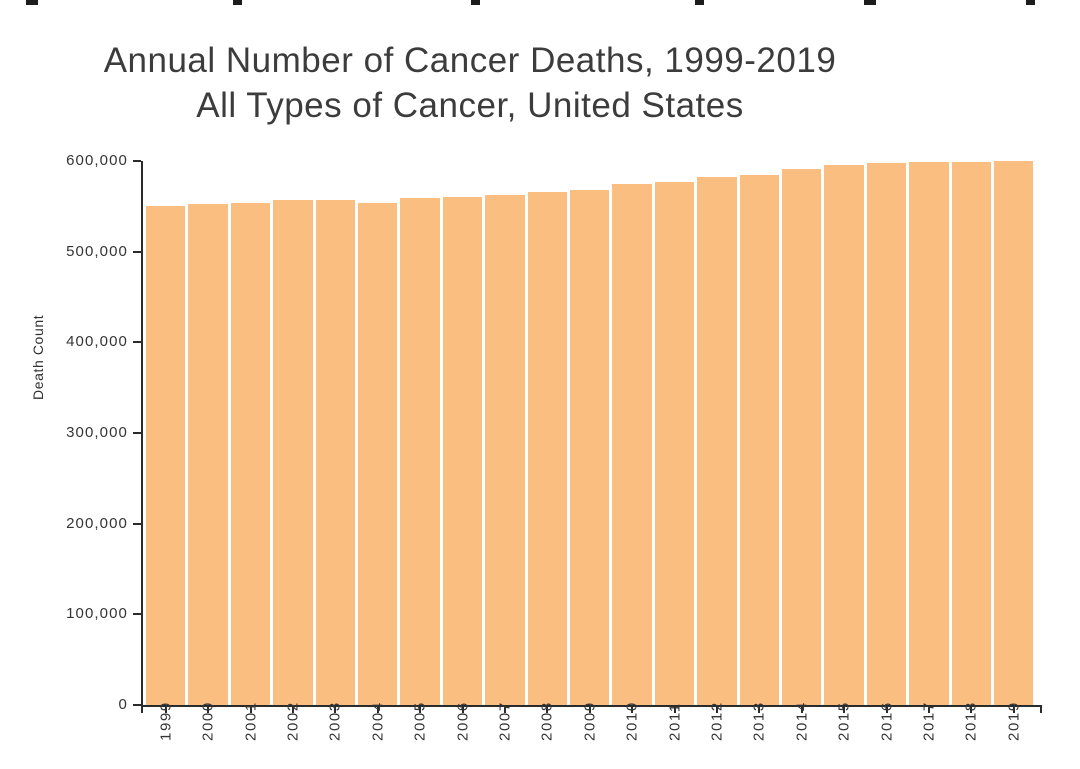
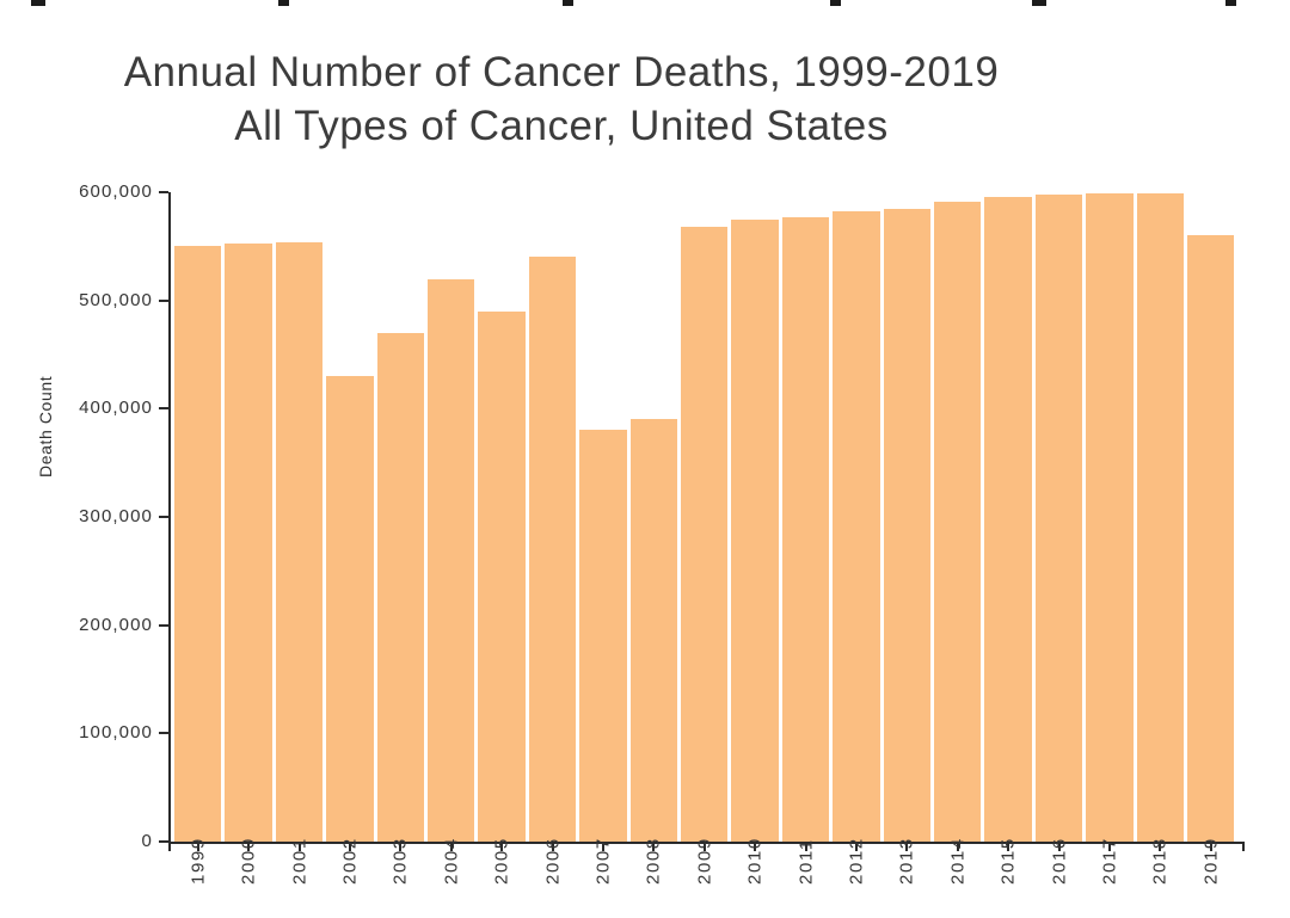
2002: 560000 -> 430000
2003: 560000 -> 470000
2004: 550000 -> 520000
2005: 560000 -> 490000
2006: 560000 -> 540000
2007: 560000 -> 380000
2008: 570000 -> 390000
2019: 600000 -> 560000
